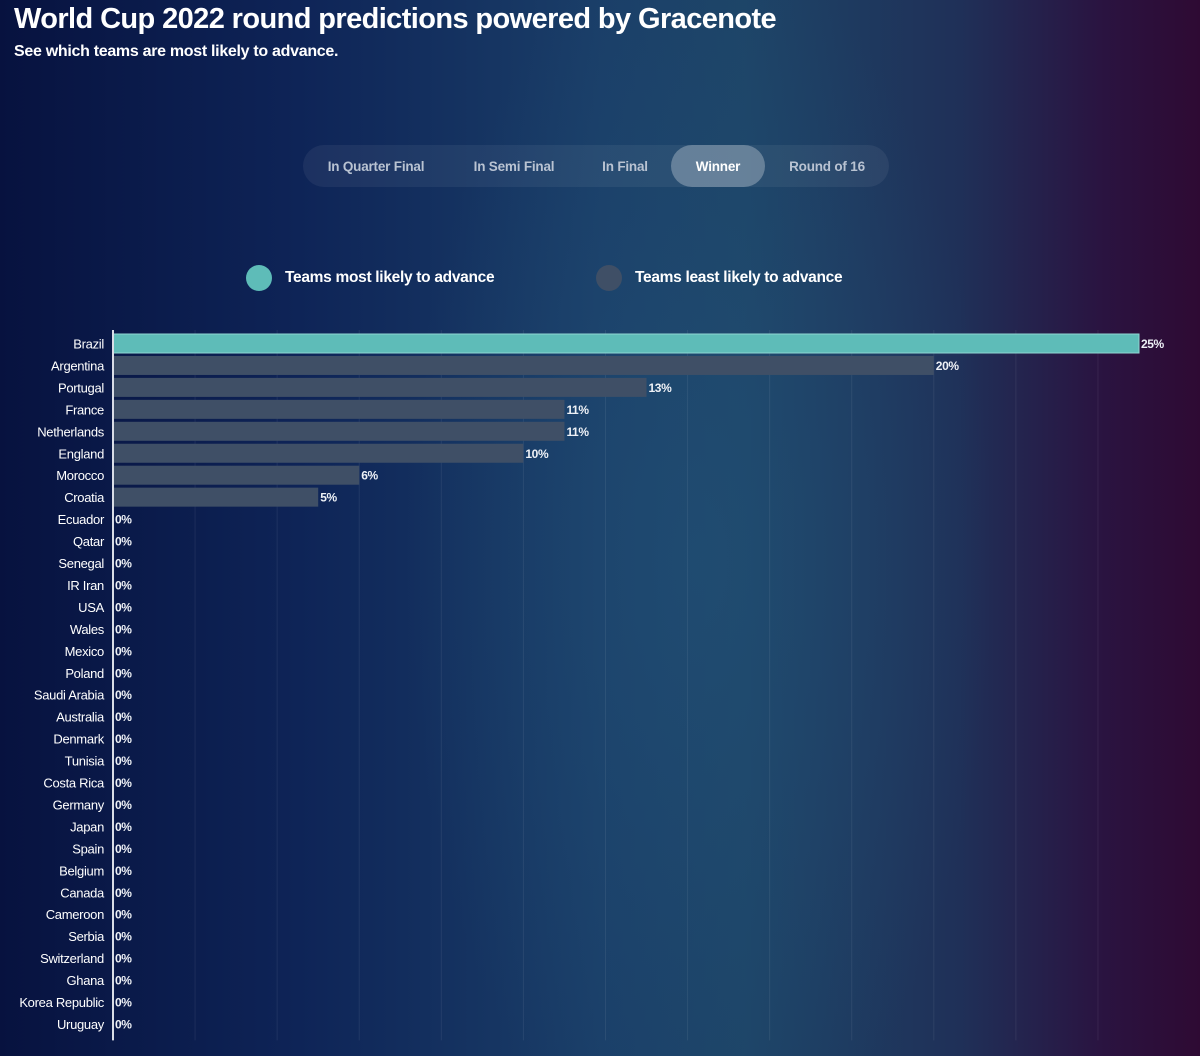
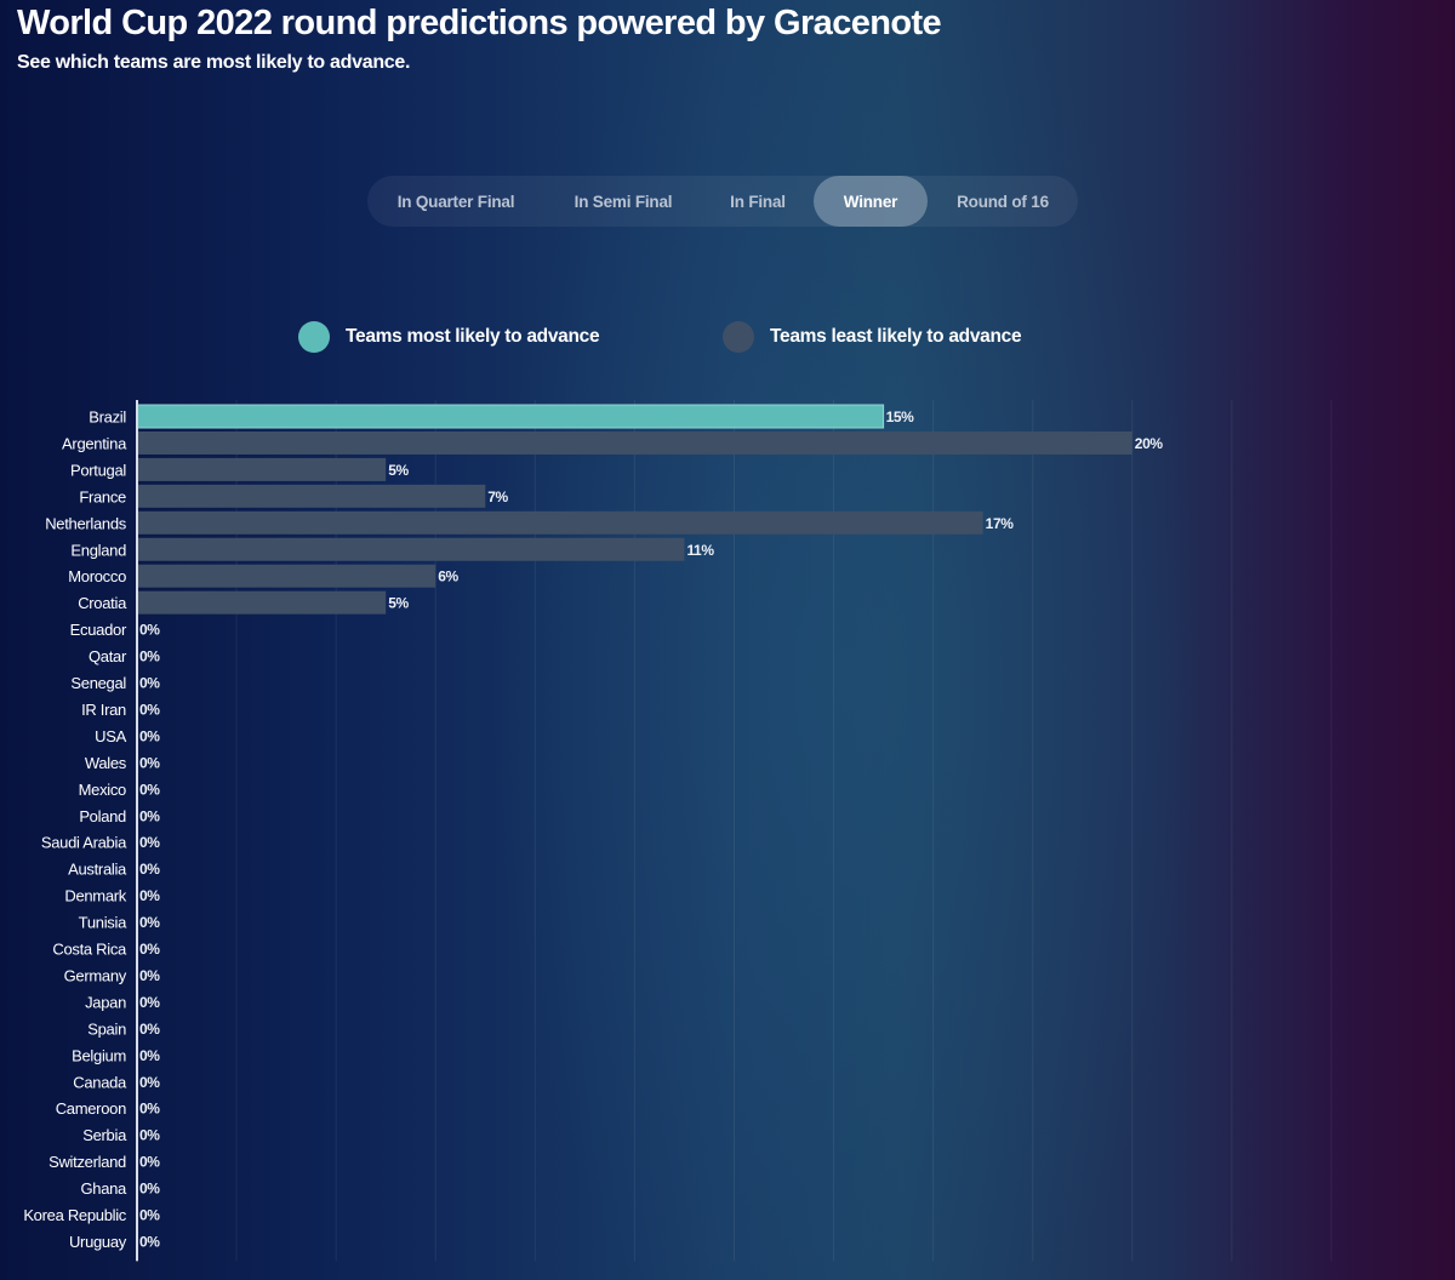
Brazil: 25% -> 15%
Portugal: 13% -> 5%
France: 11% -> 7%
Netherlands: 11% -> 17%
England: 10% -> 11%
